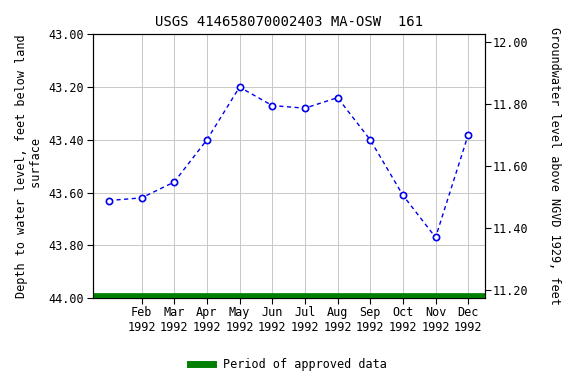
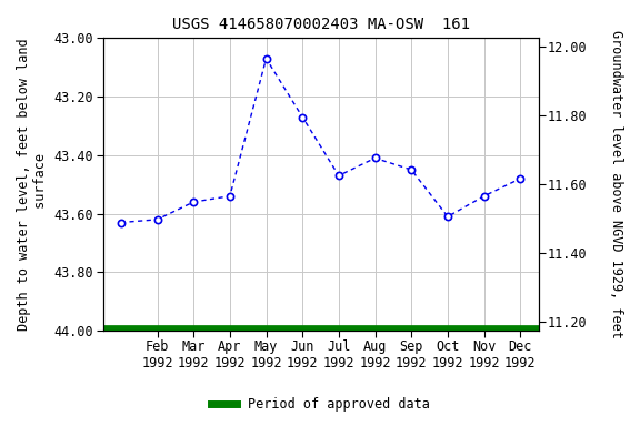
Apr 1992: 43.40 -> 43.54
May 1992: 43.20 -> 43.07
Jul 1992: 43.28 -> 43.47
Aug 1992: 43.24 -> 43.41
Sep 1992: 43.40 -> 43.45
Nov 1992: 43.77 -> 43.54
Dec 1992: 43.38 -> 43.48
